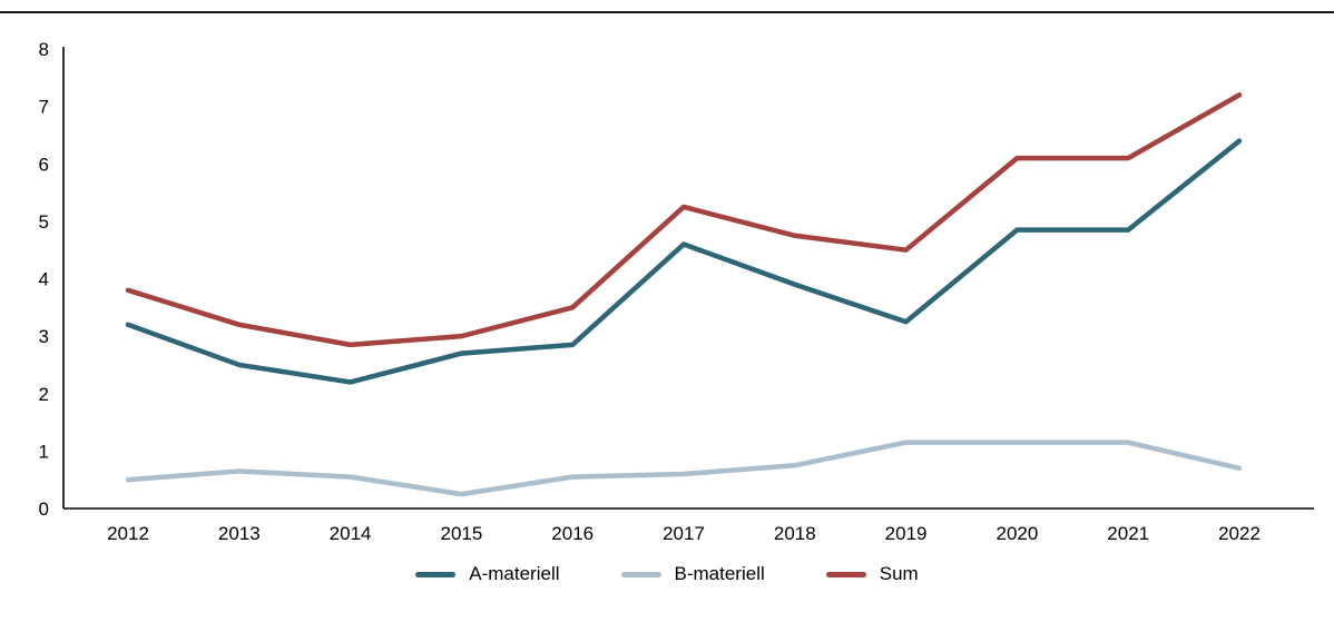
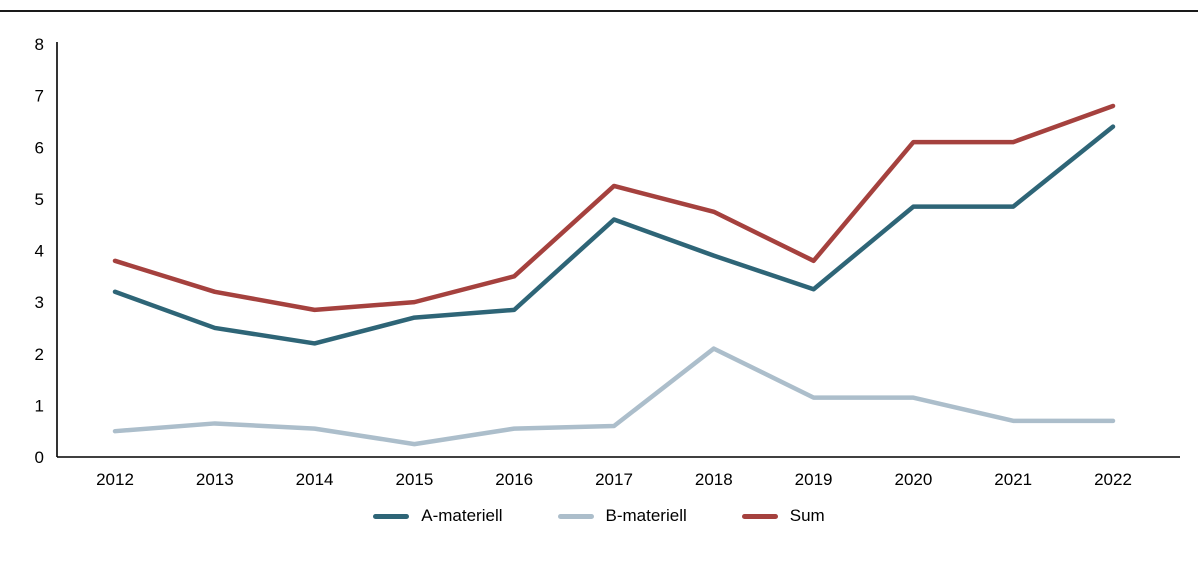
B-materiell/2018: 0.8 -> 2.1
Sum/2019: 4.5 -> 3.8
B-materiell/2021: 1.1 -> 0.7
Sum/2022: 7.2 -> 6.8
